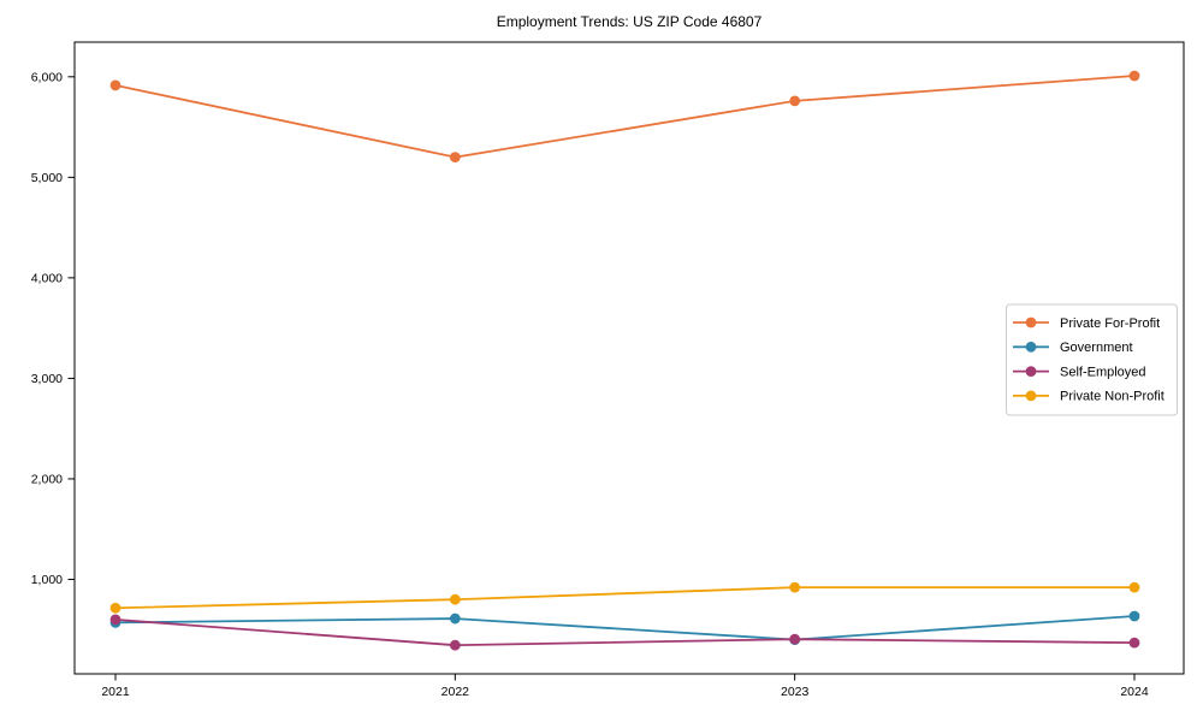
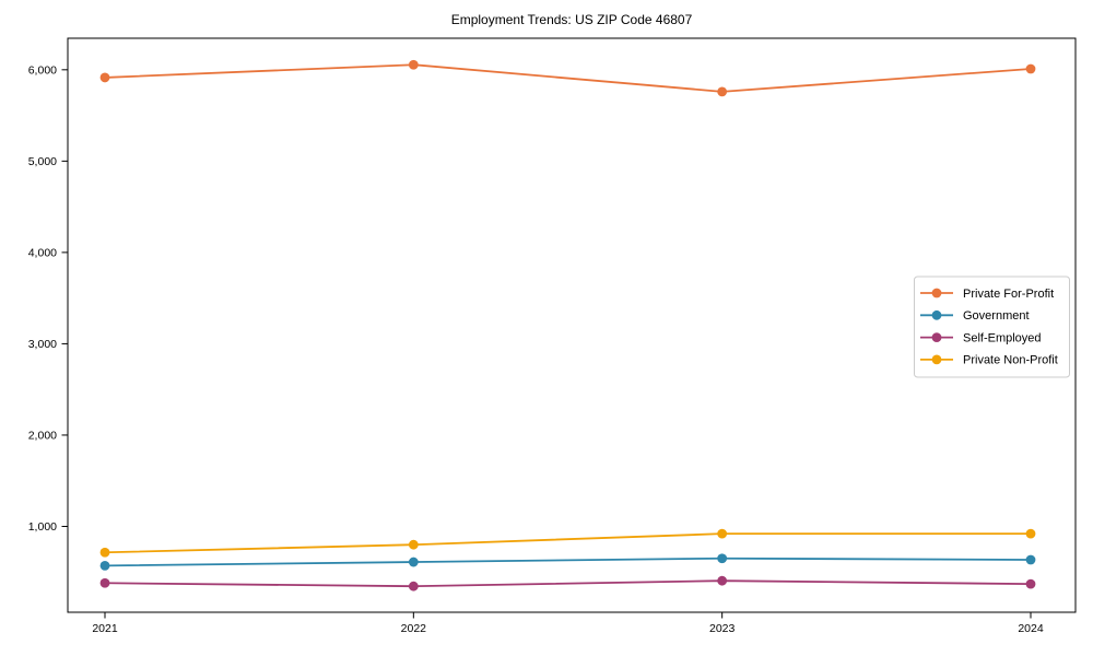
Self-Employed/2021: 600 -> 400
Private For-Profit/2022: 5200 -> 6100
Government/2023: 400 -> 600
